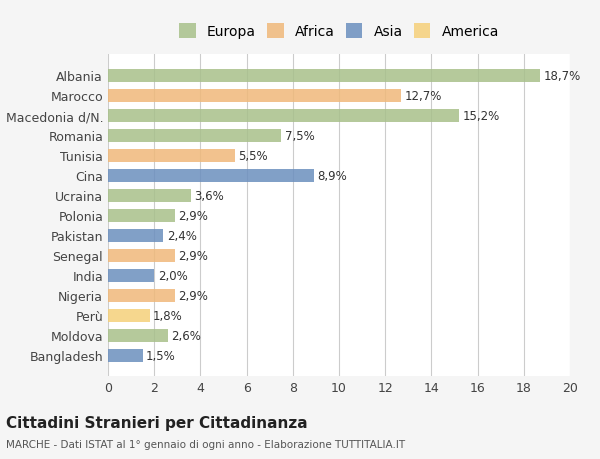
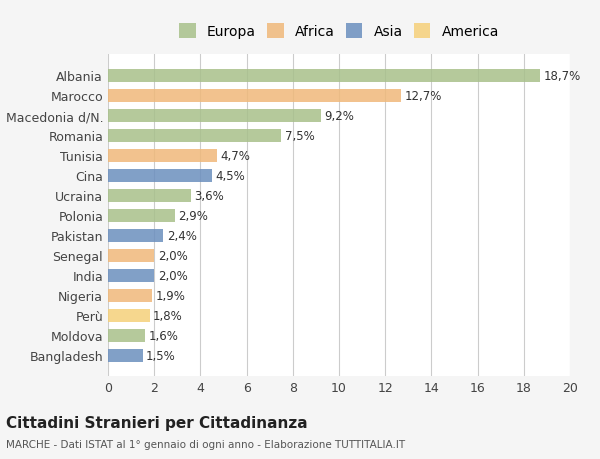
Macedonia d/N.: 15,2% -> 9,2%
Tunisia: 5,5% -> 4,7%
Cina: 8,9% -> 4,5%
Senegal: 2,9% -> 2,0%
Nigeria: 2,9% -> 1,9%
Moldova: 2,6% -> 1,6%
